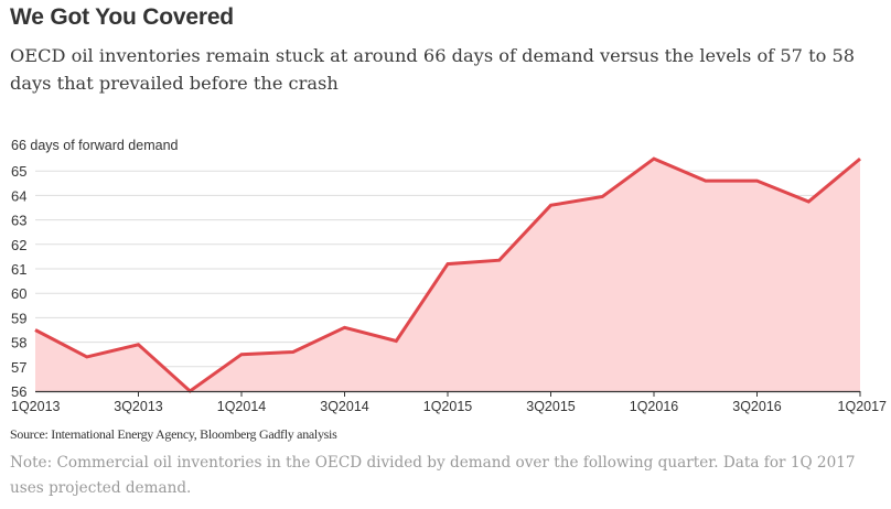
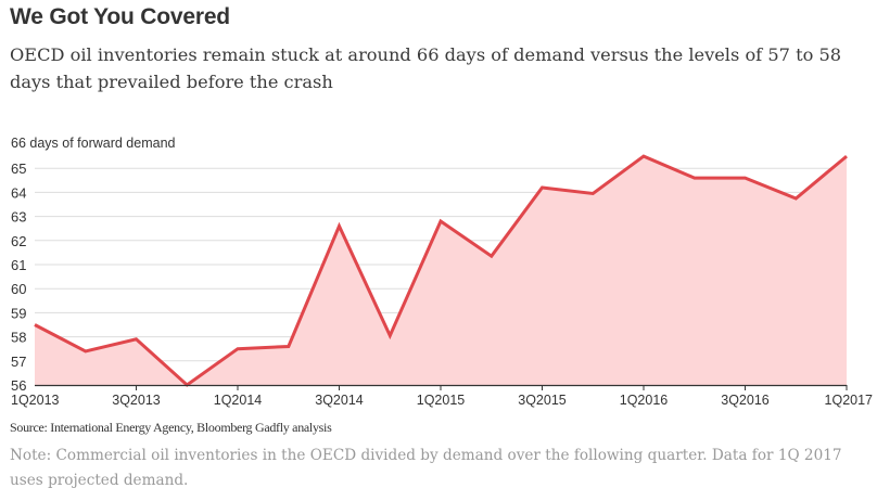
3Q2014: 58.6 -> 62.6
1Q2015: 61.2 -> 62.8
3Q2015: 63.6 -> 64.2
